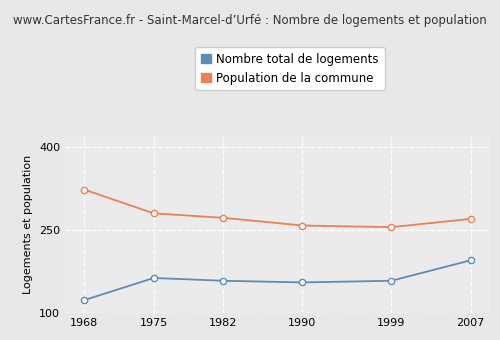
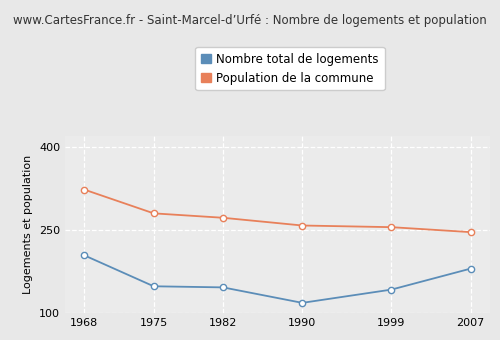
Nombre total de logements/1968: 123 -> 204
Nombre total de logements/1975: 163 -> 148
Nombre total de logements/1982: 158 -> 146
Nombre total de logements/1990: 155 -> 118
Nombre total de logements/1999: 158 -> 142
Nombre total de logements/2007: 195 -> 180
Population de la commune/2007: 270 -> 246
